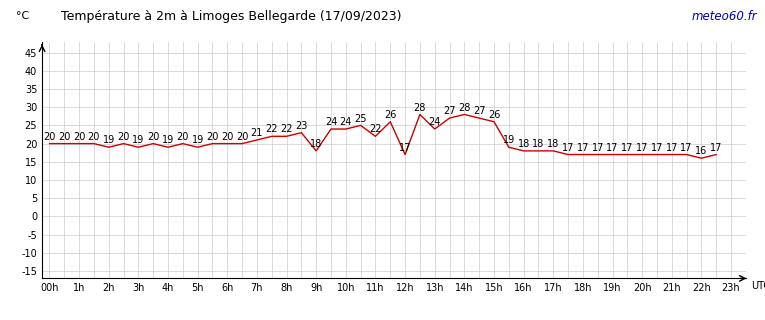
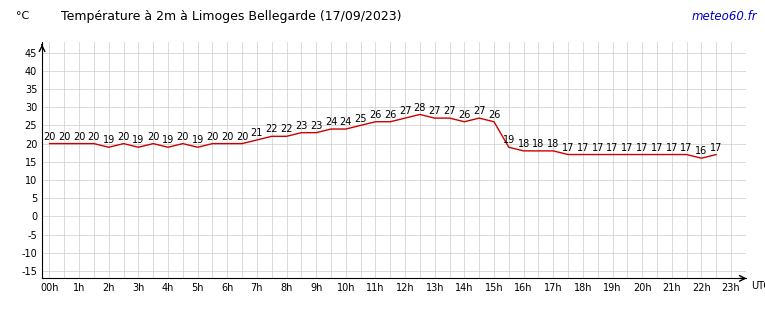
9h: 18 -> 23
11h: 22 -> 26
12h: 17 -> 27
13h: 24 -> 27
14h: 28 -> 26
